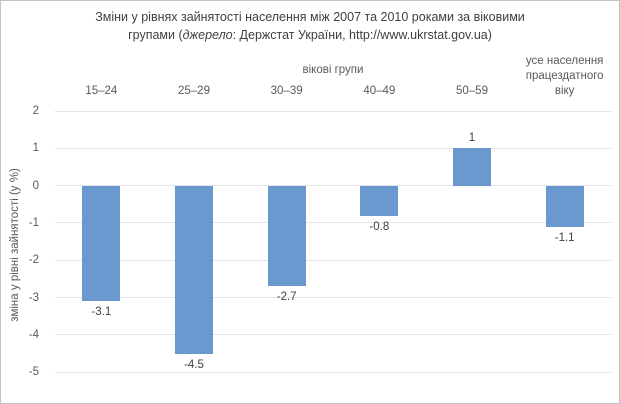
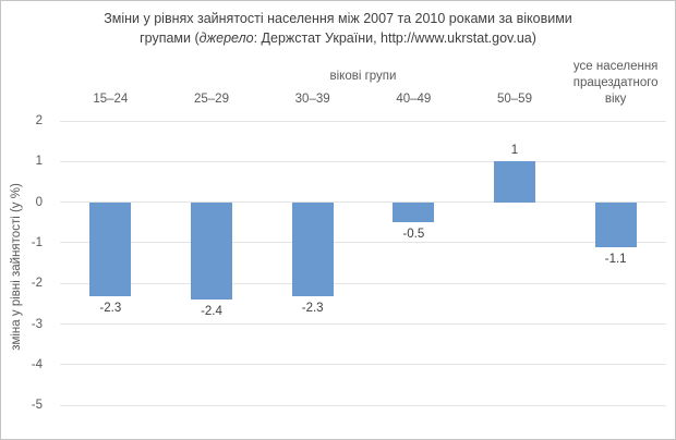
15–24: -3.1 -> -2.3
25–29: -4.5 -> -2.4
30–39: -2.7 -> -2.3
40–49: -0.8 -> -0.5
